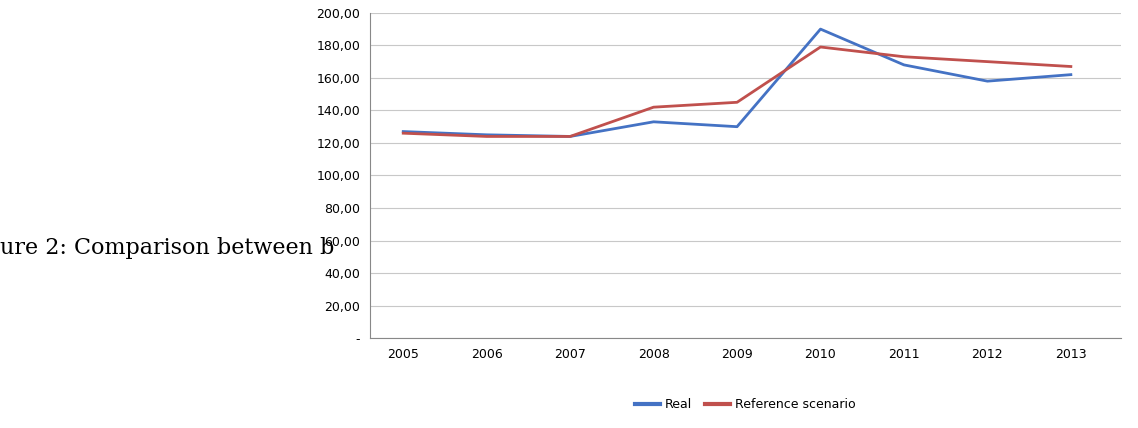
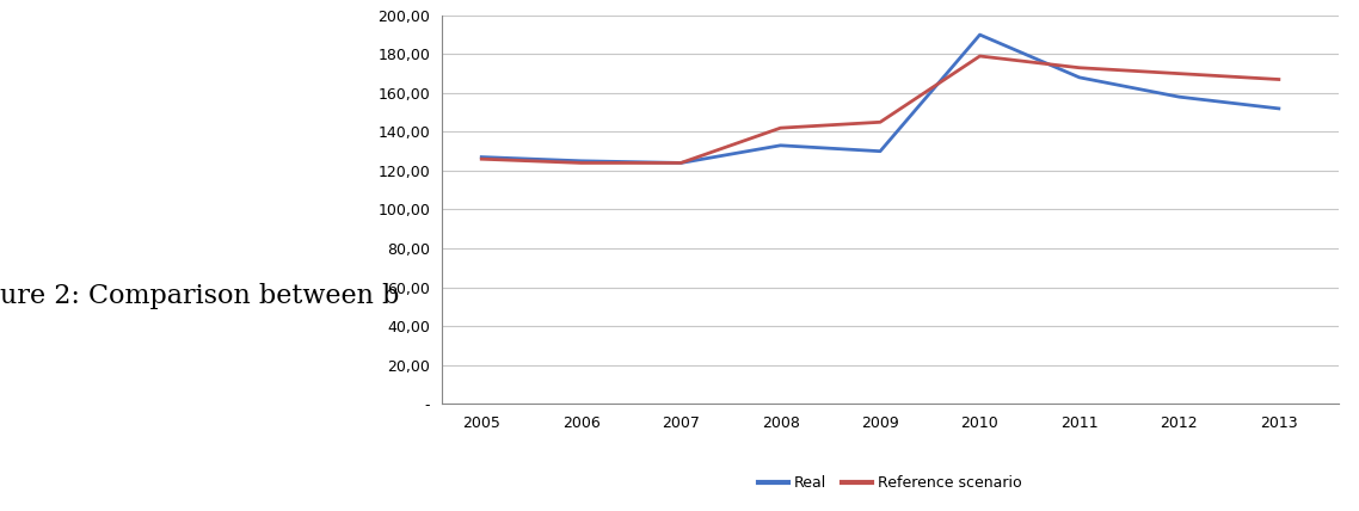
Real/2013: 162 -> 152
